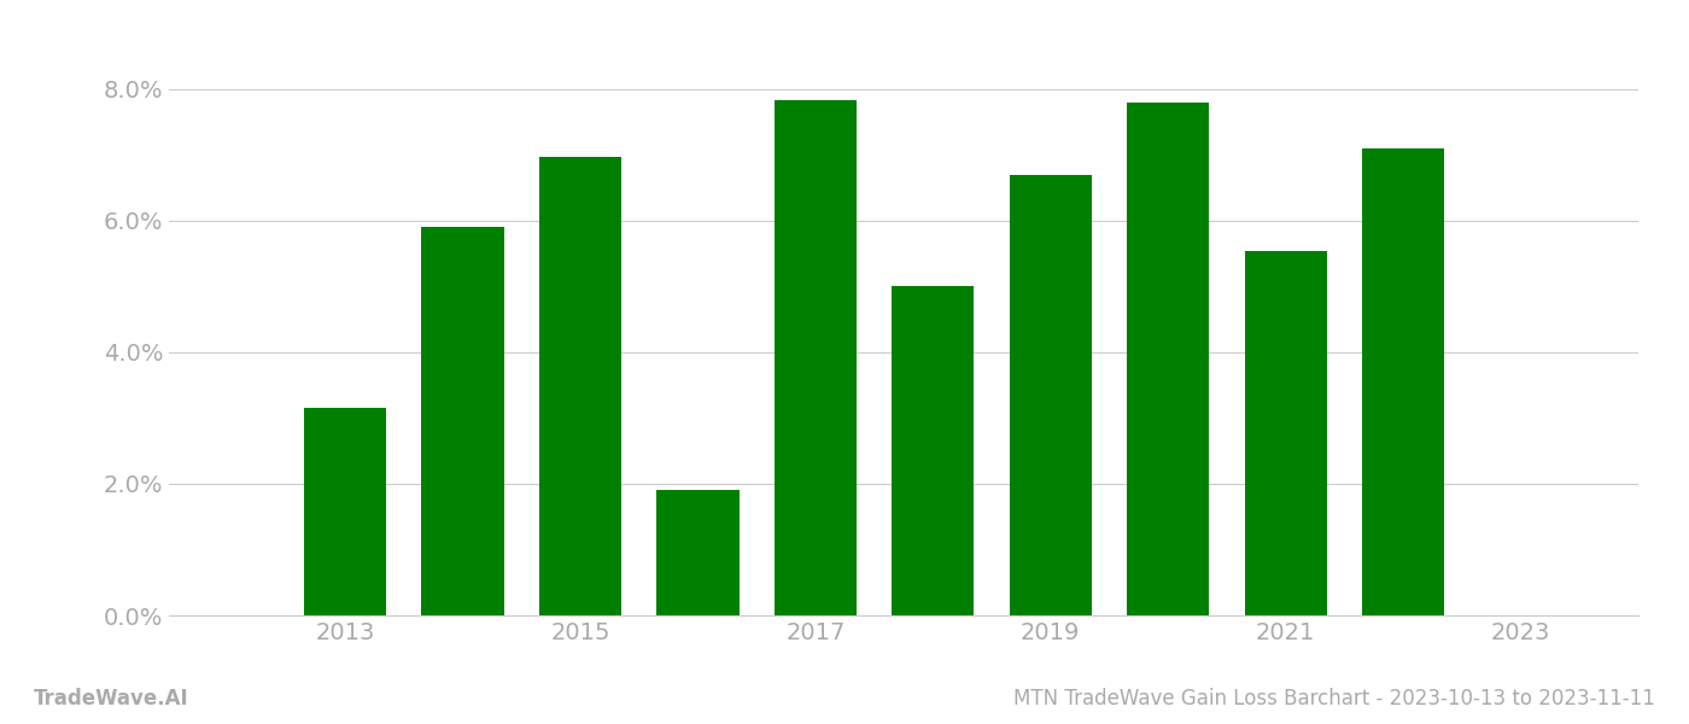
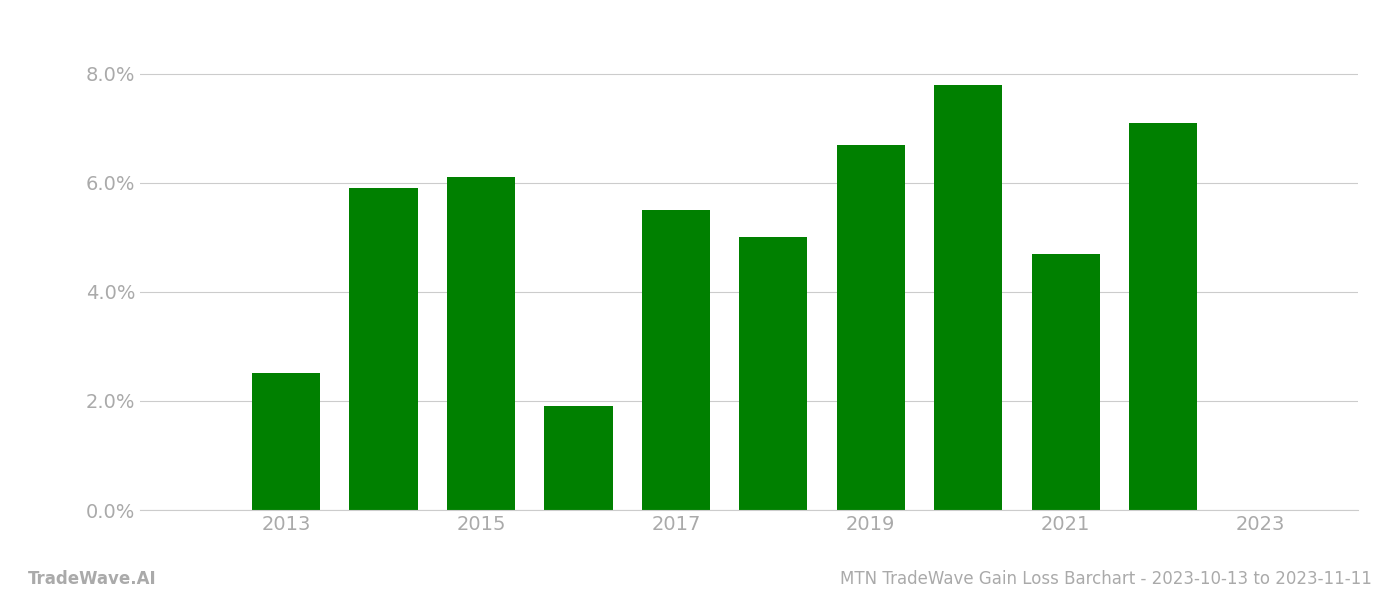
2013: 3.16% -> 2.52%
2015: 6.96% -> 6.10%
2017: 7.82% -> 5.50%
2021: 5.54% -> 4.70%
